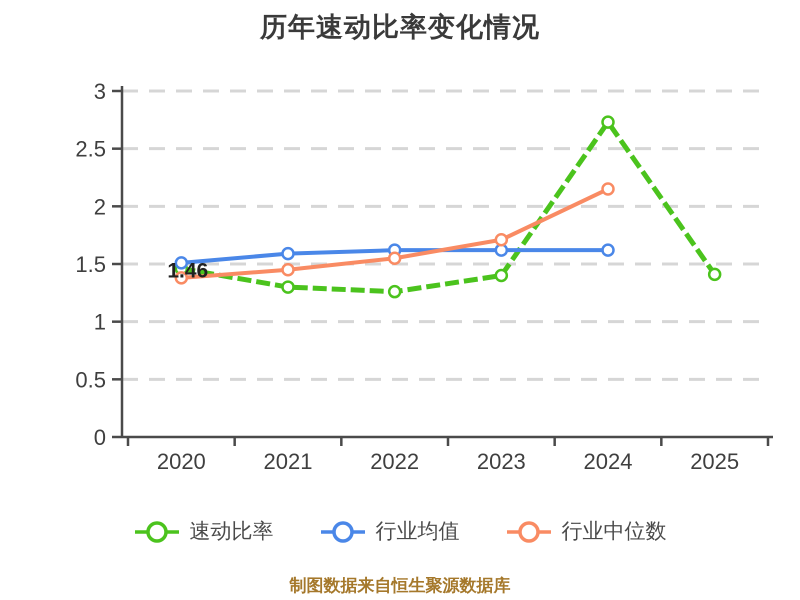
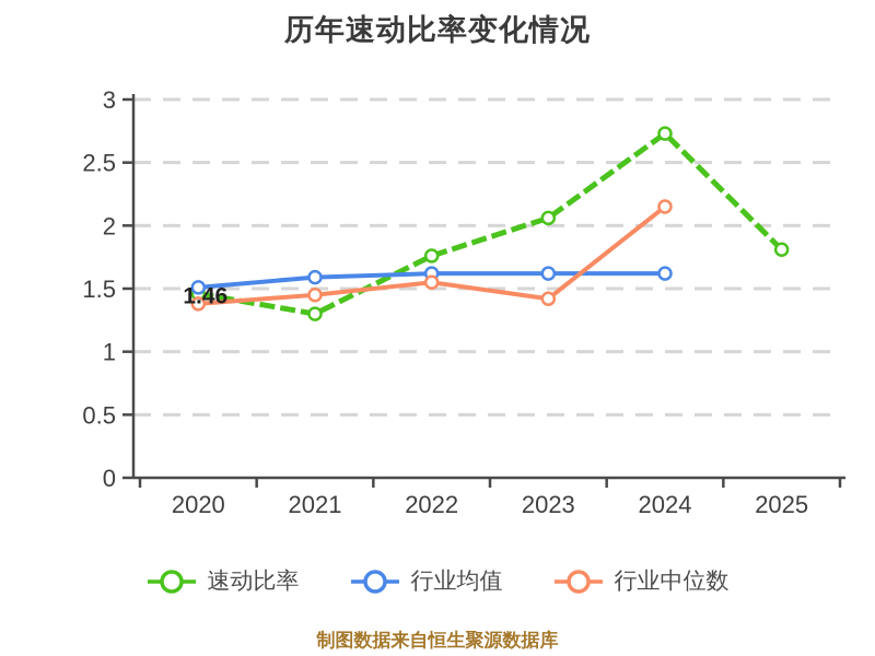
速动比率/2022: 1.26 -> 1.76
速动比率/2023: 1.40 -> 2.06
行业中位数/2023: 1.71 -> 1.42
速动比率/2025: 1.41 -> 1.81
